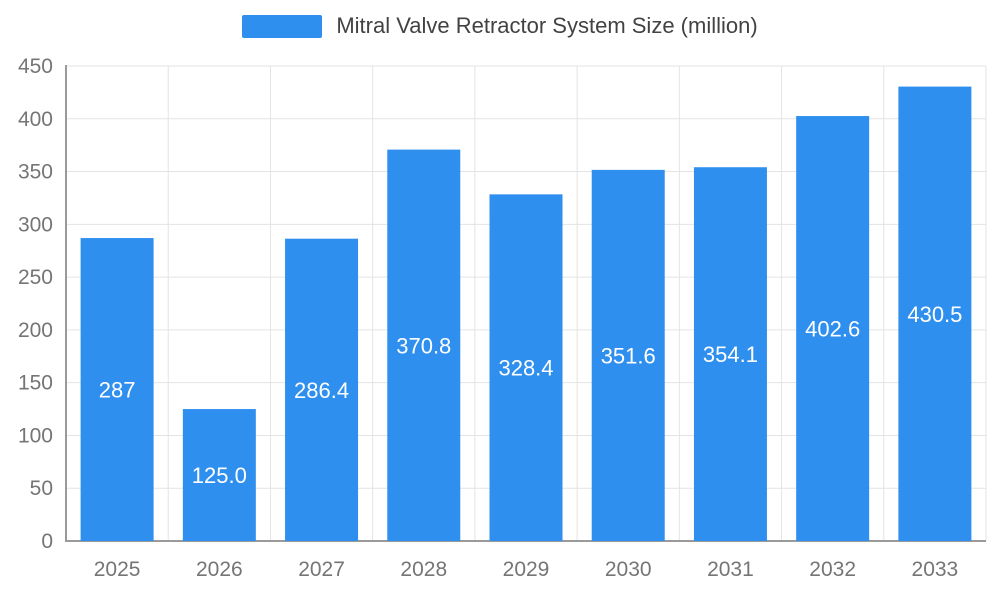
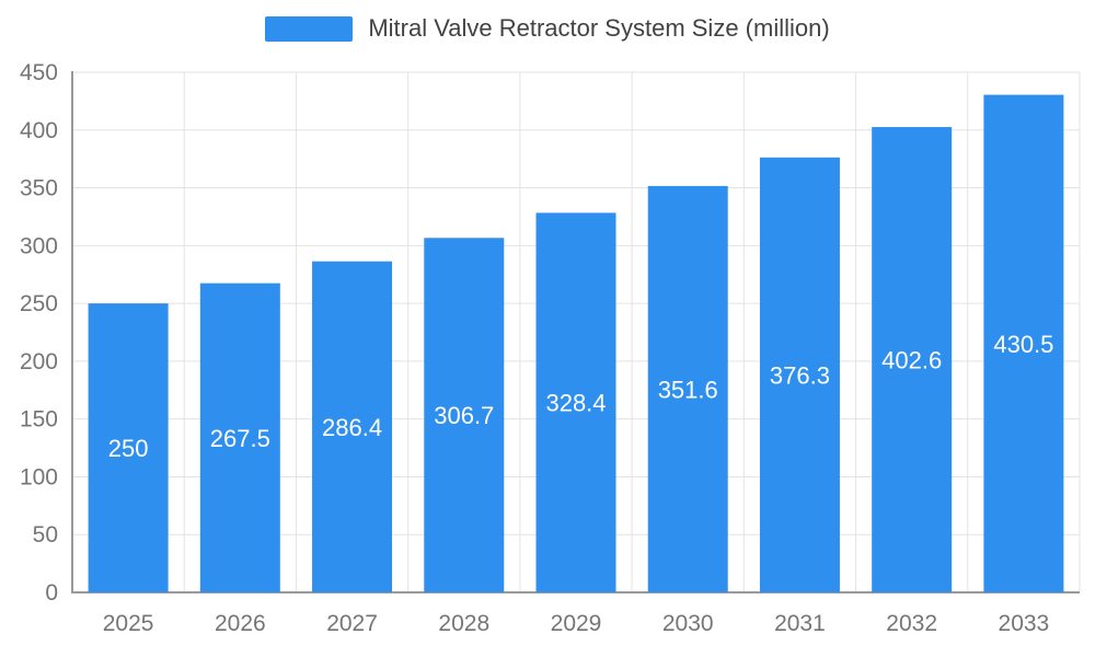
2025: 287 -> 250
2026: 125.0 -> 267.5
2028: 370.8 -> 306.7
2031: 354.1 -> 376.3
